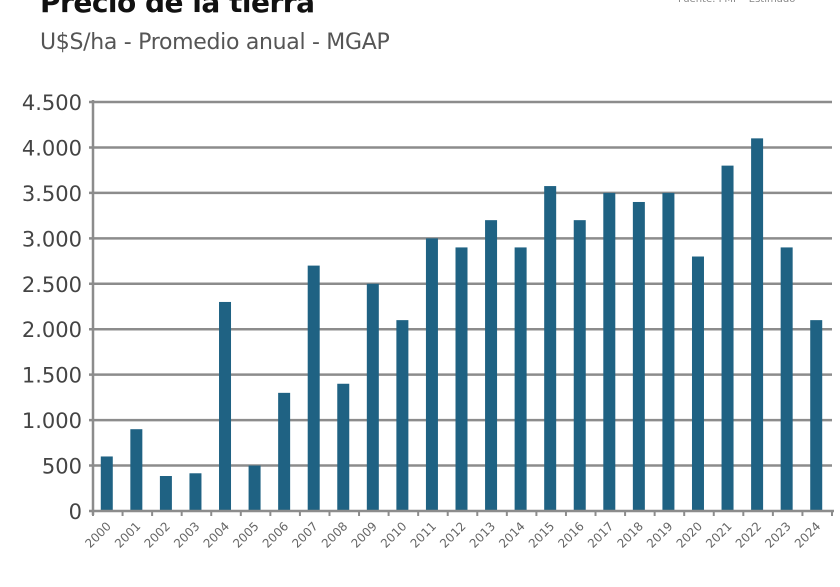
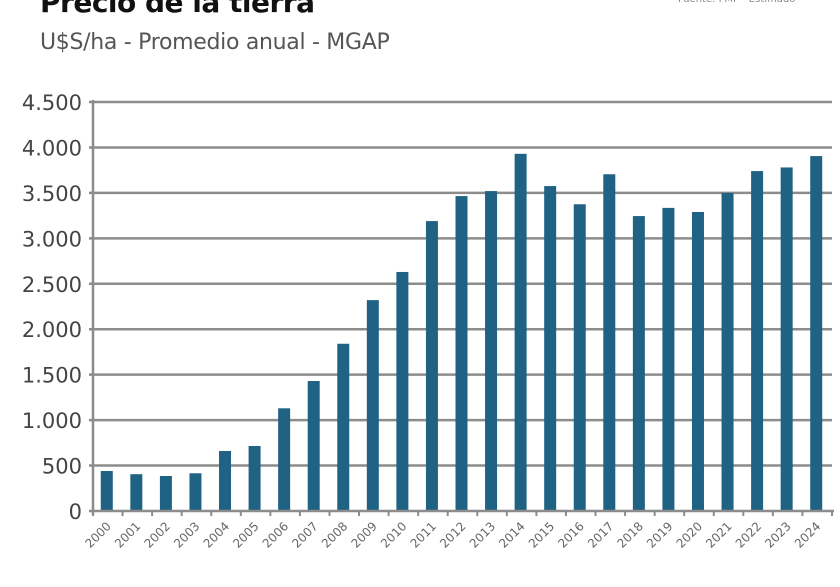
2000: 600 -> 400
2001: 900 -> 400
2004: 2300 -> 700
2005: 500 -> 700
2006: 1300 -> 1100
2007: 2700 -> 1400
2008: 1400 -> 1800
2009: 2500 -> 2300
2010: 2100 -> 2600
2011: 3000 -> 3200
2012: 2900 -> 3500
2013: 3200 -> 3500
2014: 2900 -> 3900
2016: 3200 -> 3400
2017: 3500 -> 3700
2018: 3400 -> 3200
2019: 3500 -> 3300
2020: 2800 -> 3300
2021: 3800 -> 3500
2022: 4100 -> 3700
2023: 2900 -> 3800
2024: 2100 -> 3900
